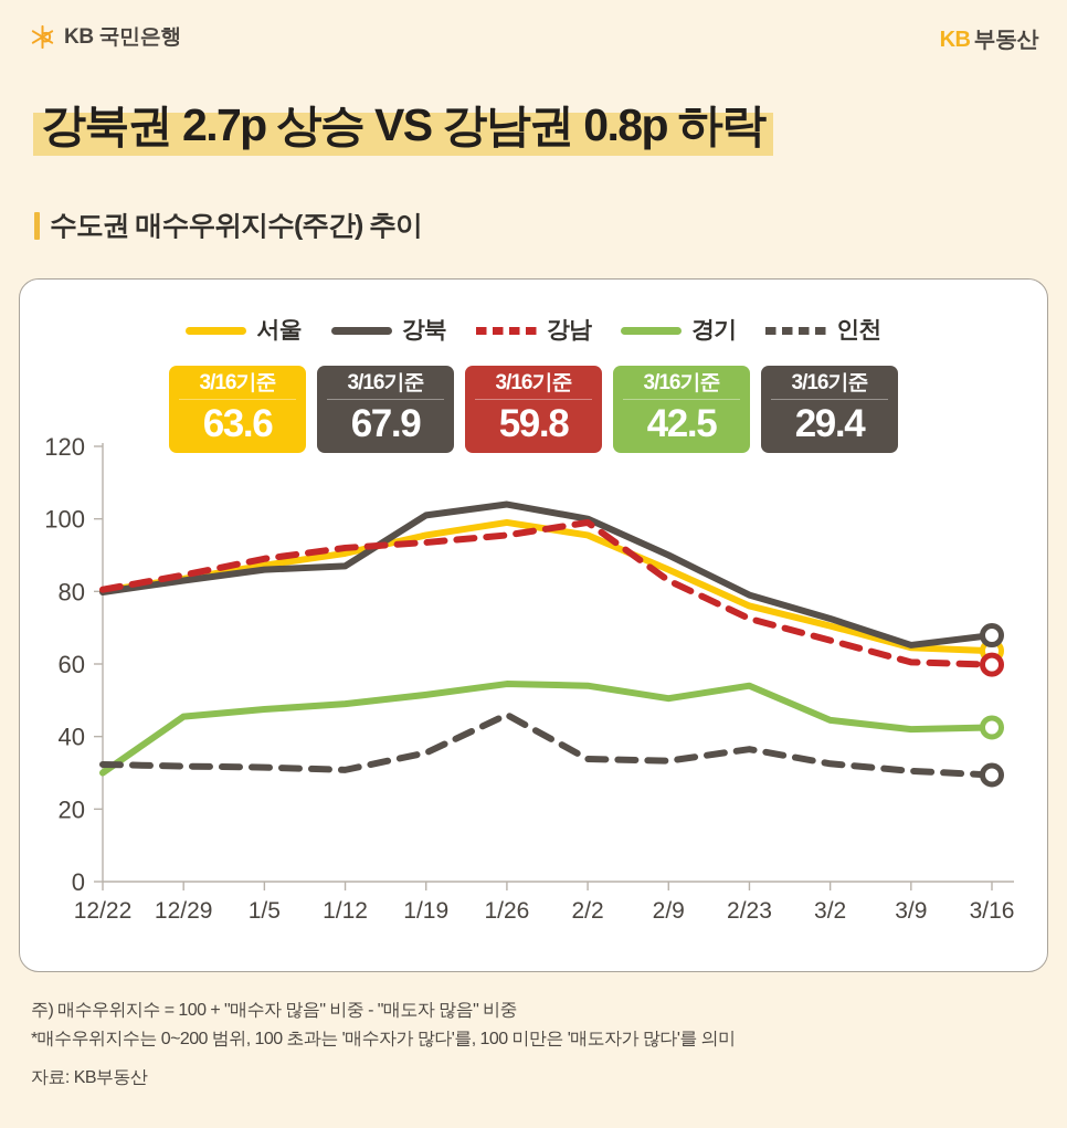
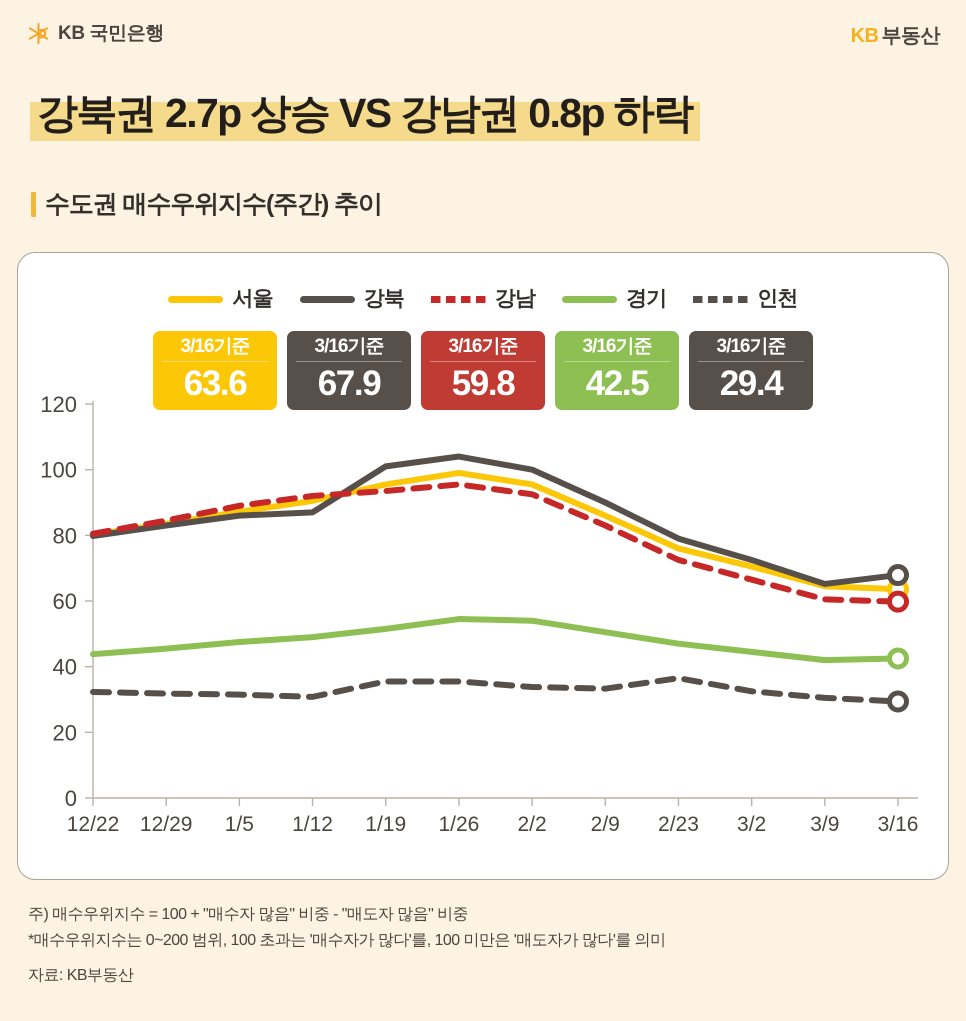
경기/12/22: 30 -> 44
인천/1/26: 46 -> 36
강남/2/2: 99 -> 92
경기/2/23: 54 -> 47
